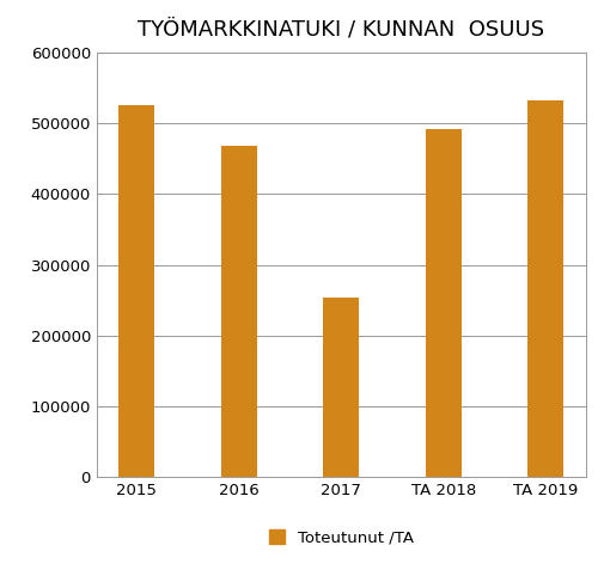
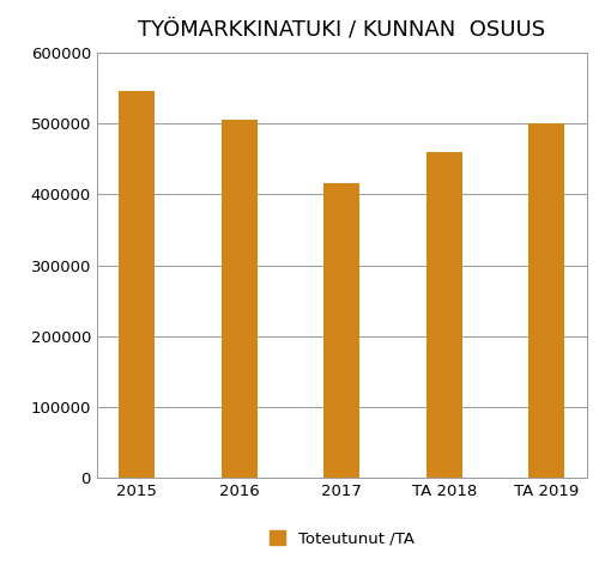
2015: 526000 -> 545000
2016: 468000 -> 505000
2017: 254000 -> 416000
TA 2018: 492000 -> 460000
TA 2019: 532000 -> 500000
